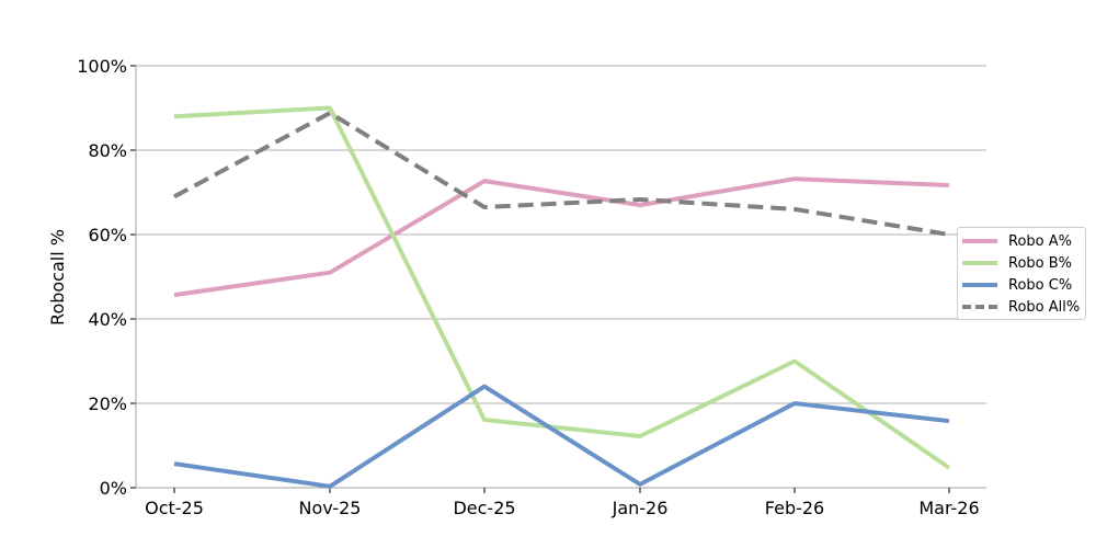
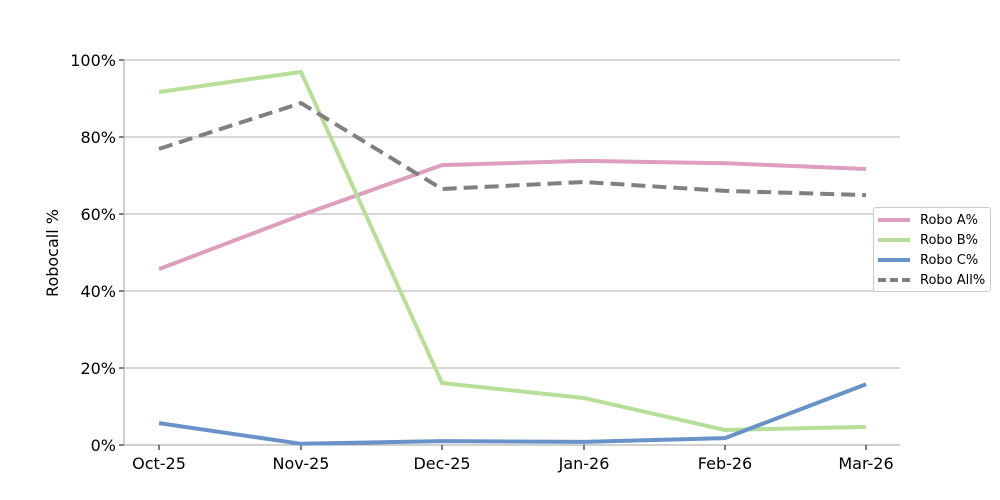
Robo B%/Oct-25: 88% -> 92%
Robo All%/Oct-25: 69% -> 77%
Robo A%/Nov-25: 51% -> 60%
Robo B%/Nov-25: 90% -> 97%
Robo C%/Dec-25: 24% -> 1%
Robo A%/Jan-26: 67% -> 74%
Robo B%/Feb-26: 30% -> 4%
Robo C%/Feb-26: 20% -> 2%
Robo All%/Mar-26: 60% -> 65%
